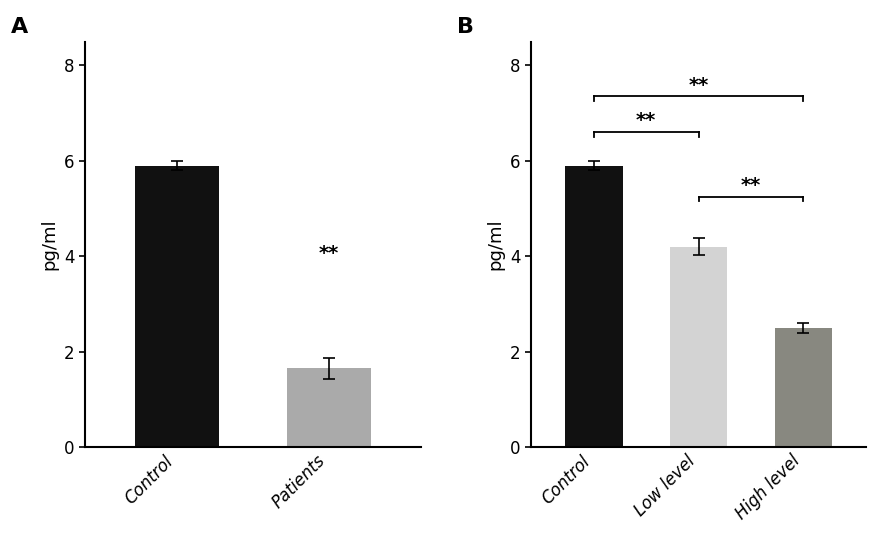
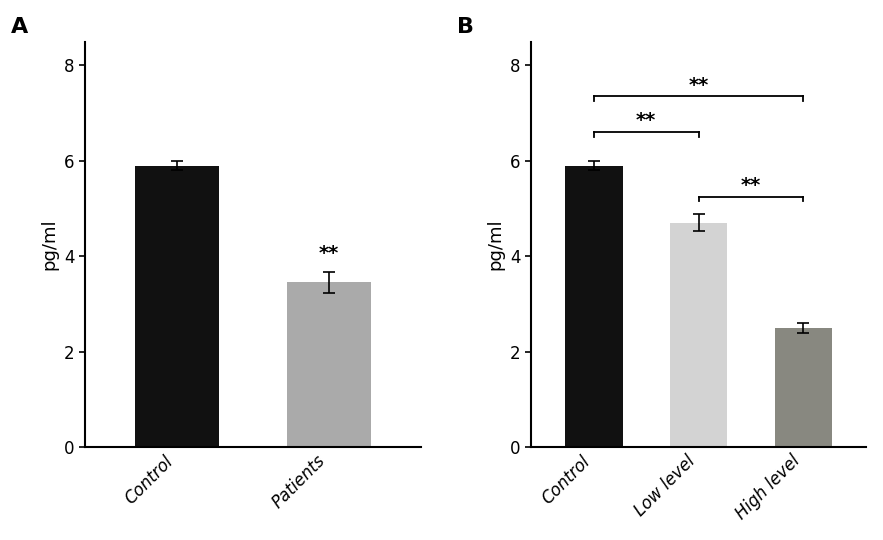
Patients: 1.65 -> 3.45
Low level: 4.2 -> 4.7
